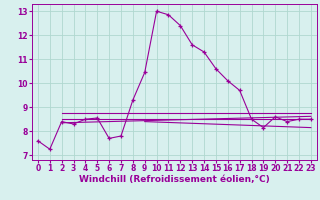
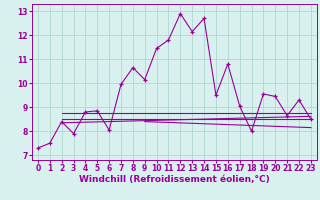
0: 7.60 -> 7.30
1: 7.25 -> 7.50
3: 8.30 -> 7.90
4: 8.50 -> 8.80
5: 8.55 -> 8.85
6: 7.70 -> 8.05
7: 7.80 -> 9.95
8: 9.30 -> 10.65
9: 10.45 -> 10.15
10: 13.00 -> 11.45
11: 12.85 -> 11.80
12: 12.40 -> 12.90
13: 11.60 -> 12.15
14: 11.30 -> 12.70
15: 10.60 -> 9.50
16: 10.10 -> 10.80
17: 9.70 -> 9.05
18: 8.50 -> 8.00
19: 8.15 -> 9.55
20: 8.60 -> 9.45
21: 8.40 -> 8.65
22: 8.50 -> 9.30
